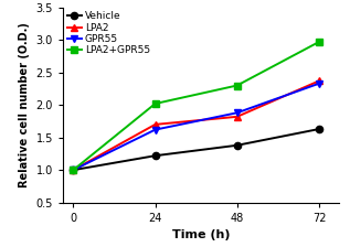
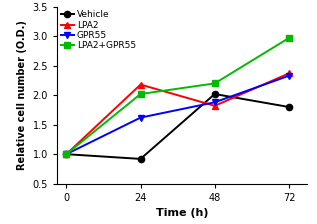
Vehicle/24: 1.22 -> 0.92
LPA2/24: 1.70 -> 2.18
Vehicle/48: 1.38 -> 2.02
LPA2+GPR55/48: 2.30 -> 2.20
Vehicle/72: 1.63 -> 1.80
